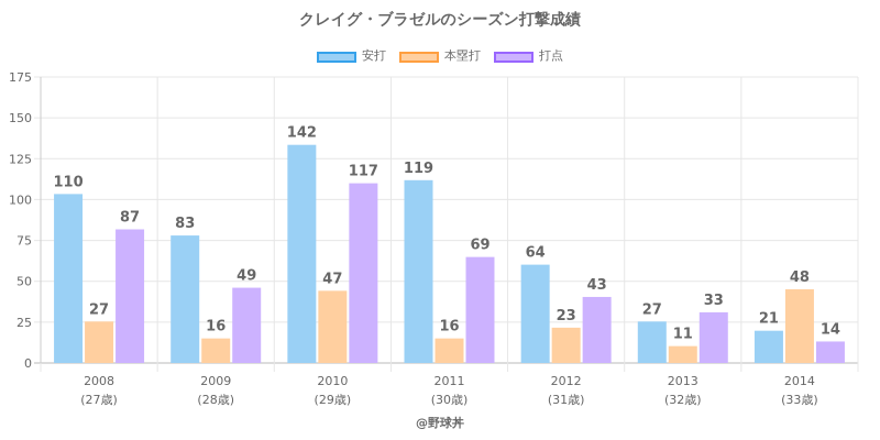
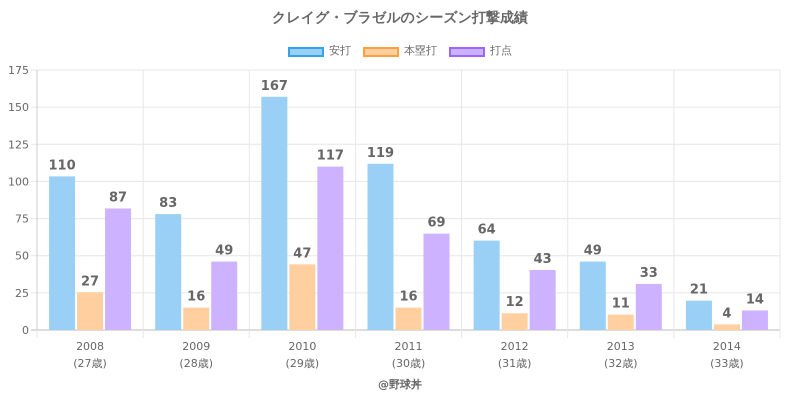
安打/2010: 142 -> 167
本塁打/2012: 23 -> 12
安打/2013: 27 -> 49
本塁打/2014: 48 -> 4
